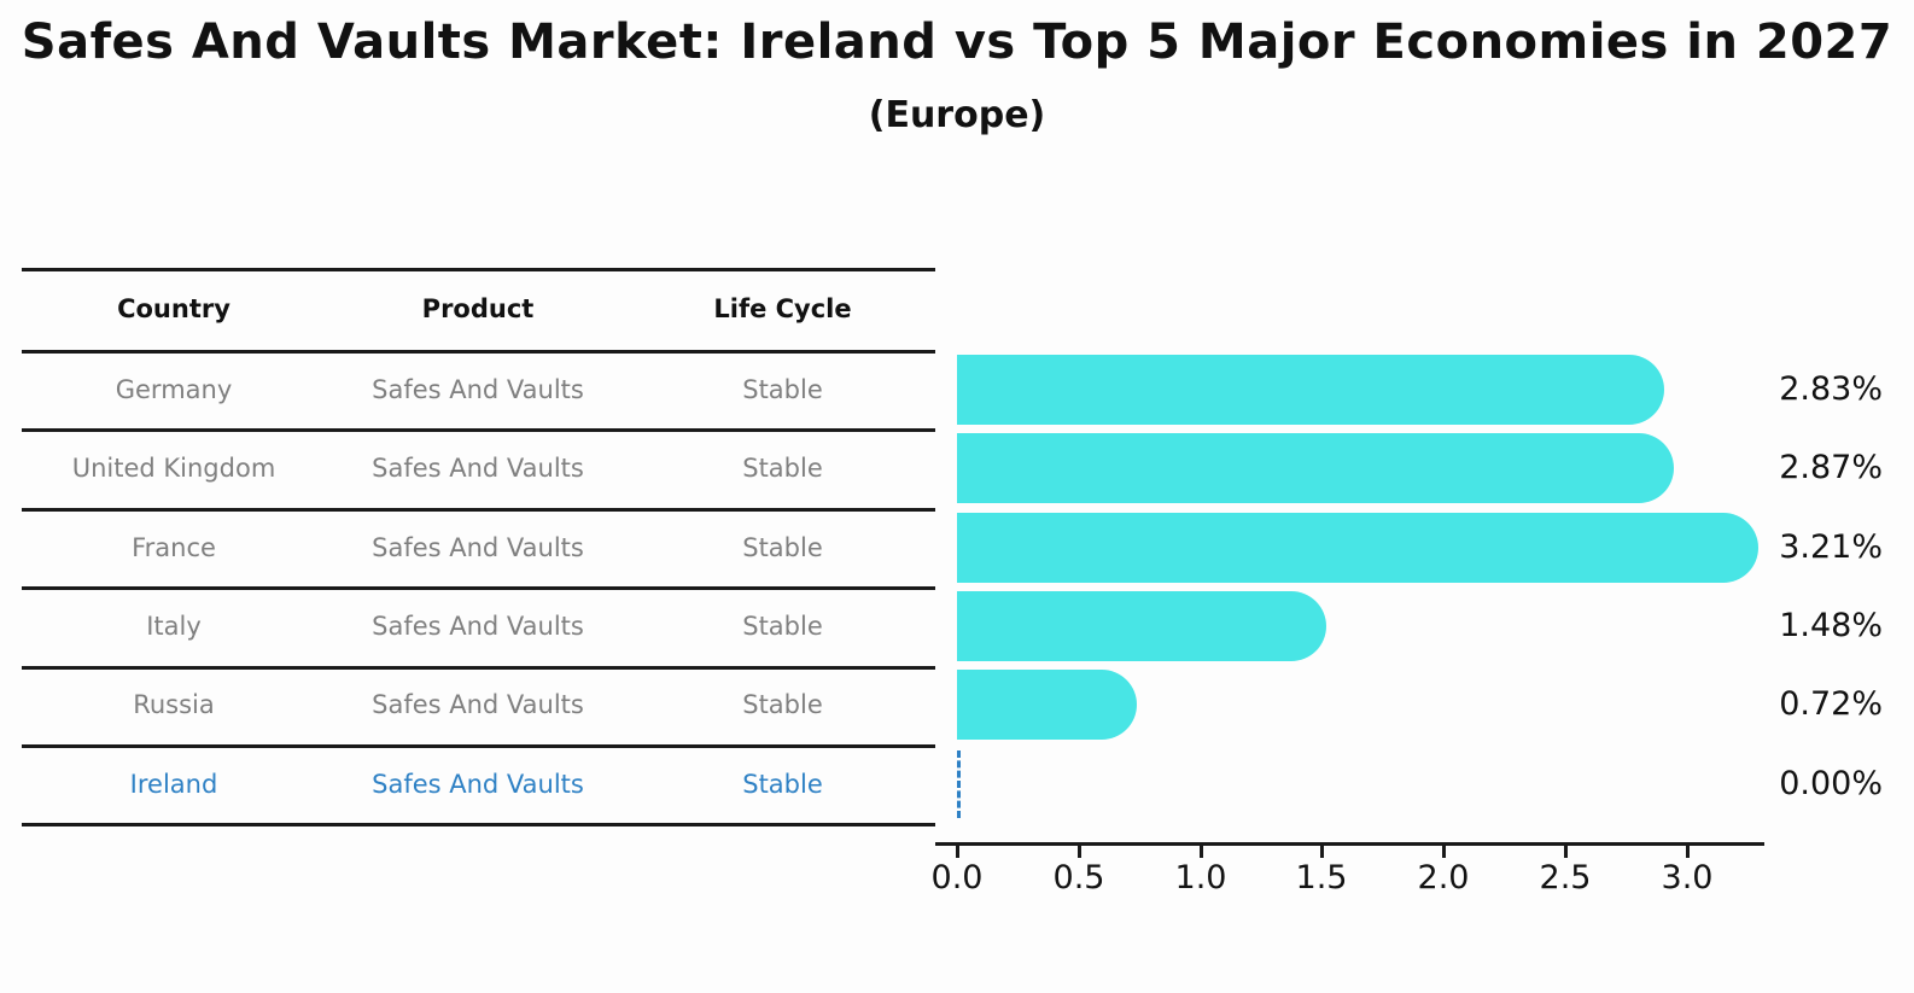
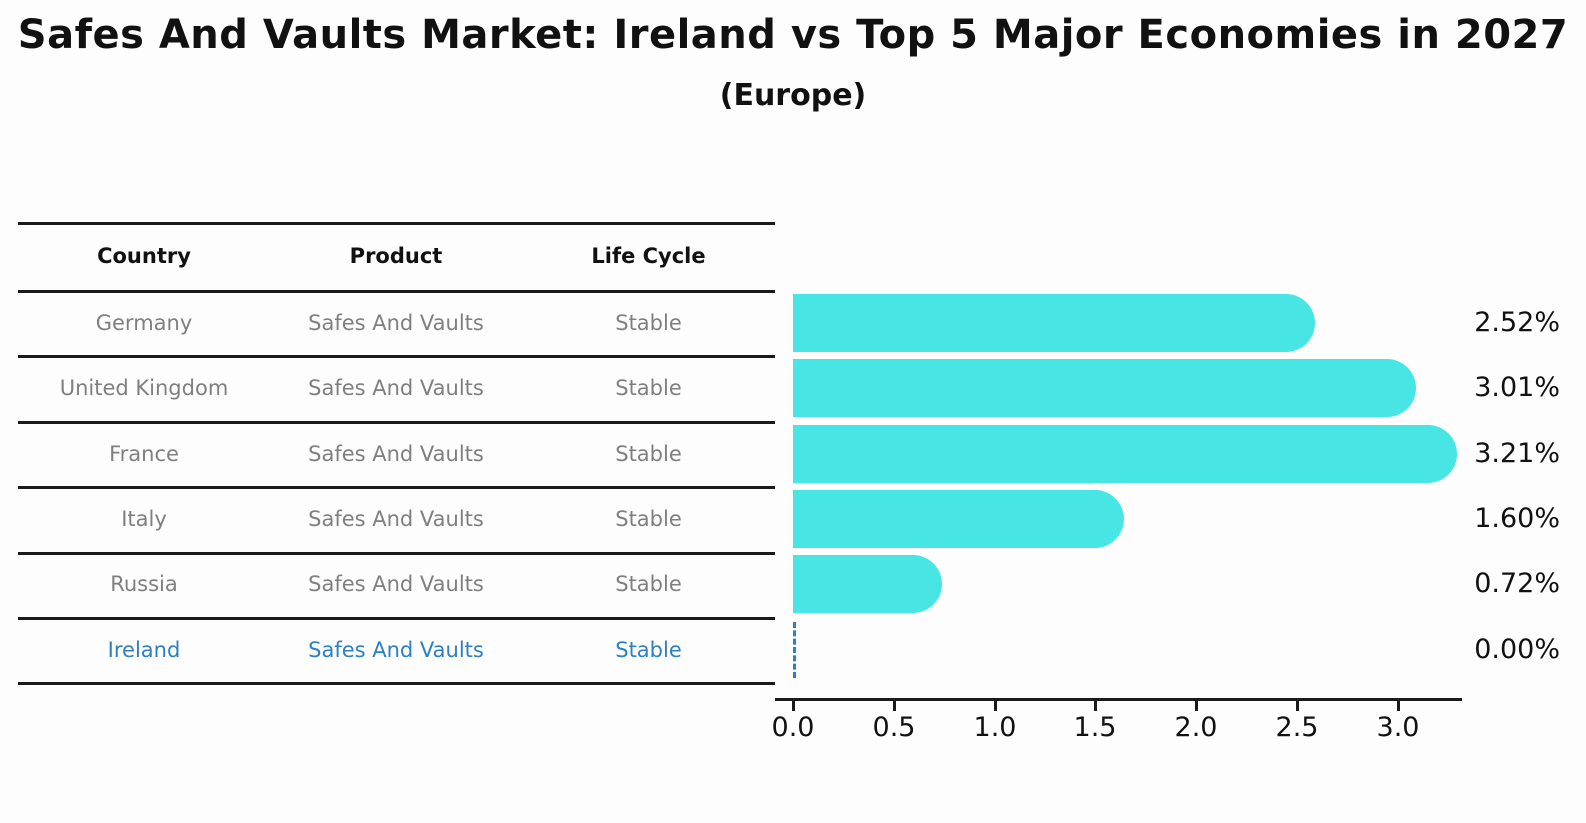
Germany: 2.83% -> 2.52%
United Kingdom: 2.87% -> 3.01%
Italy: 1.48% -> 1.60%
